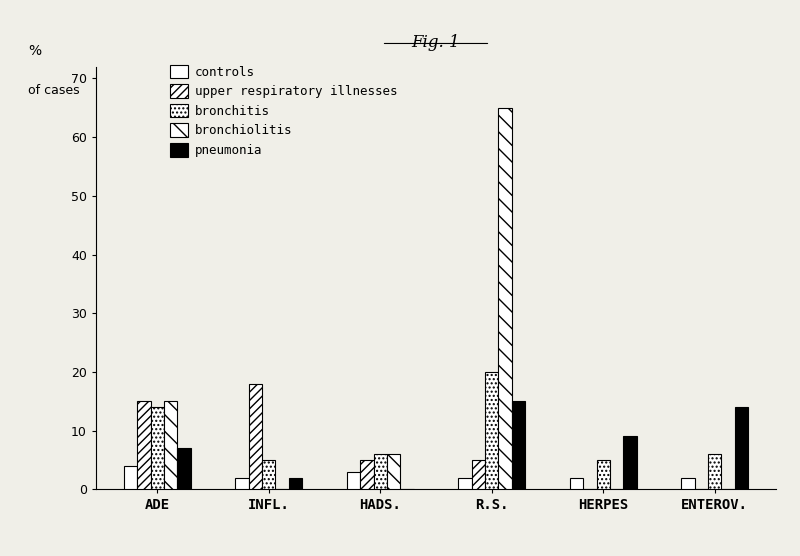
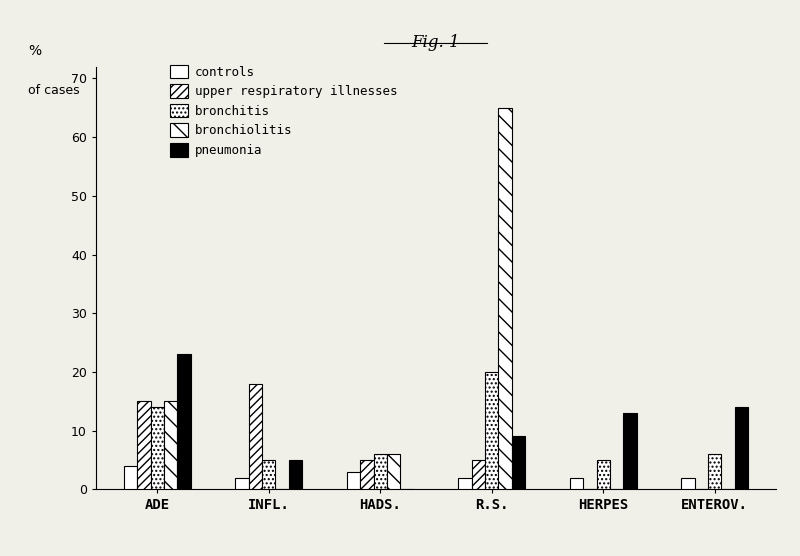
pneumonia/ADE: 7 -> 23
pneumonia/INFL.: 2 -> 5
pneumonia/R.S.: 15 -> 9
pneumonia/HERPES: 9 -> 13
